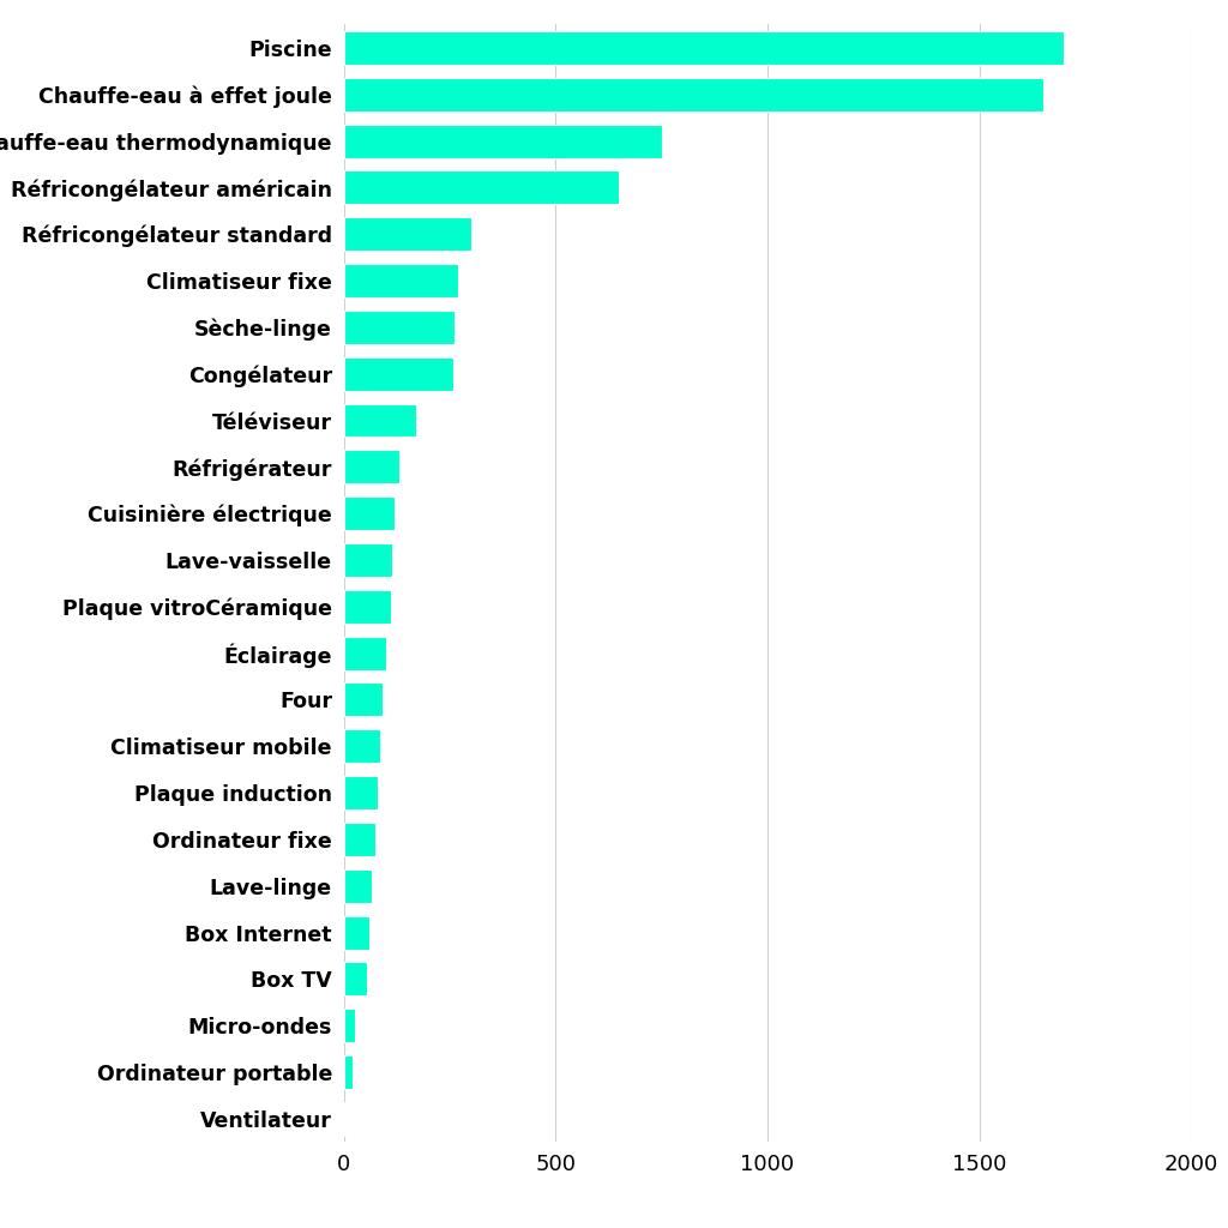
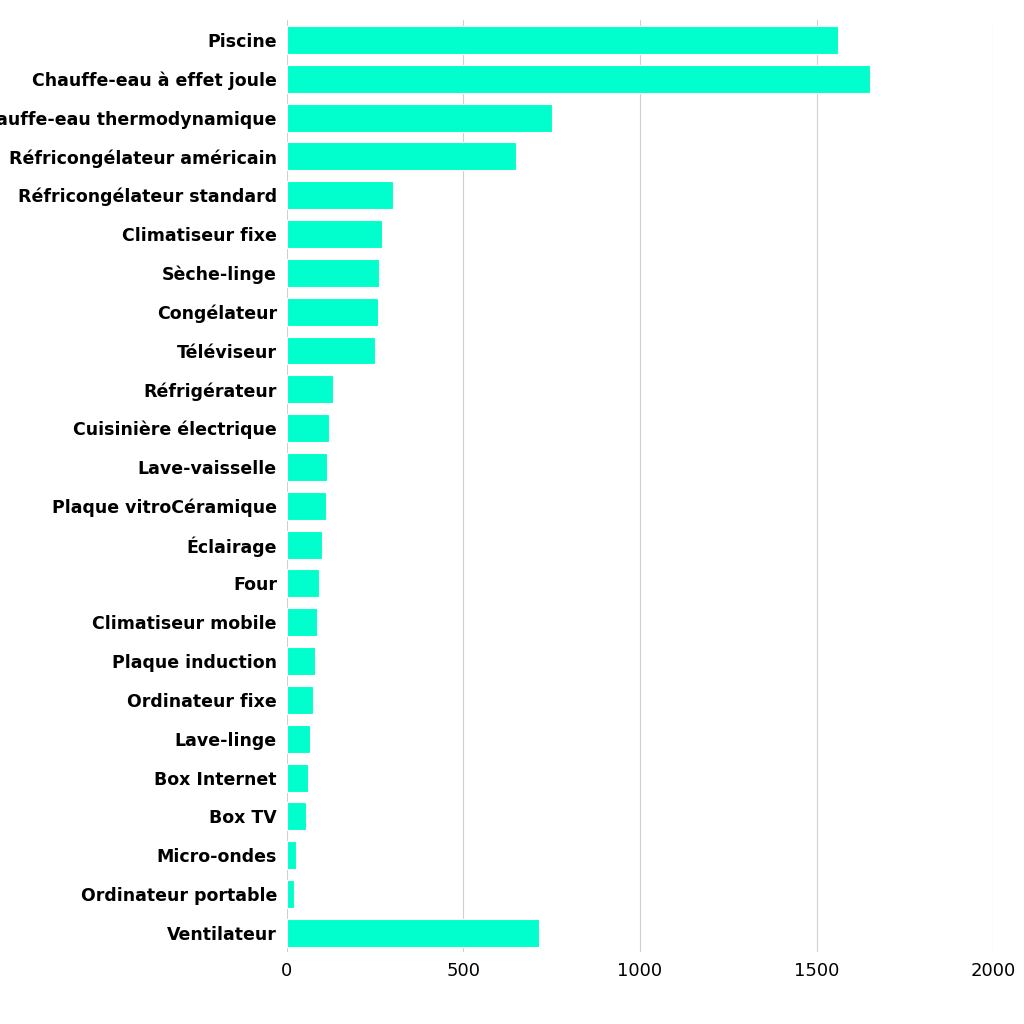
Piscine: 1700 -> 1560
Téléviseur: 170 -> 250
Ventilateur: 5 -> 715
